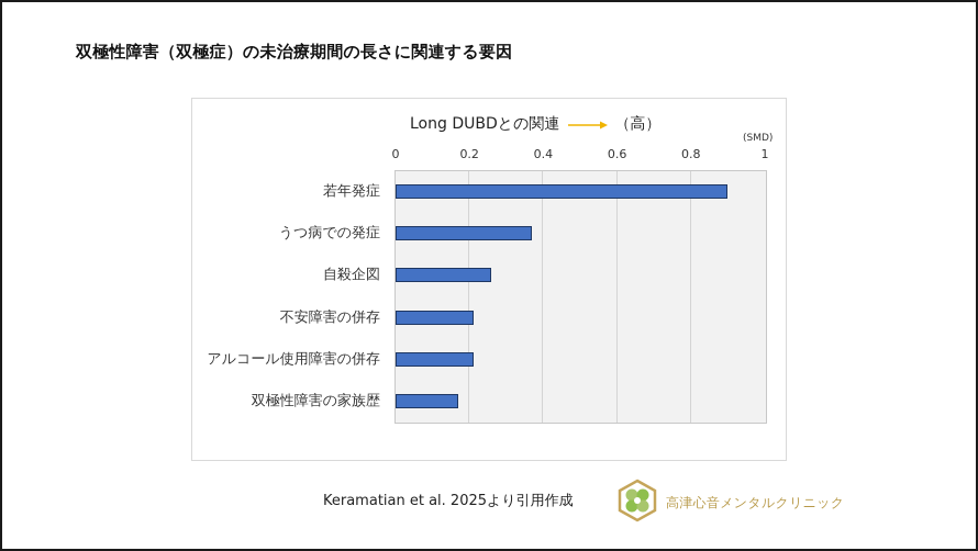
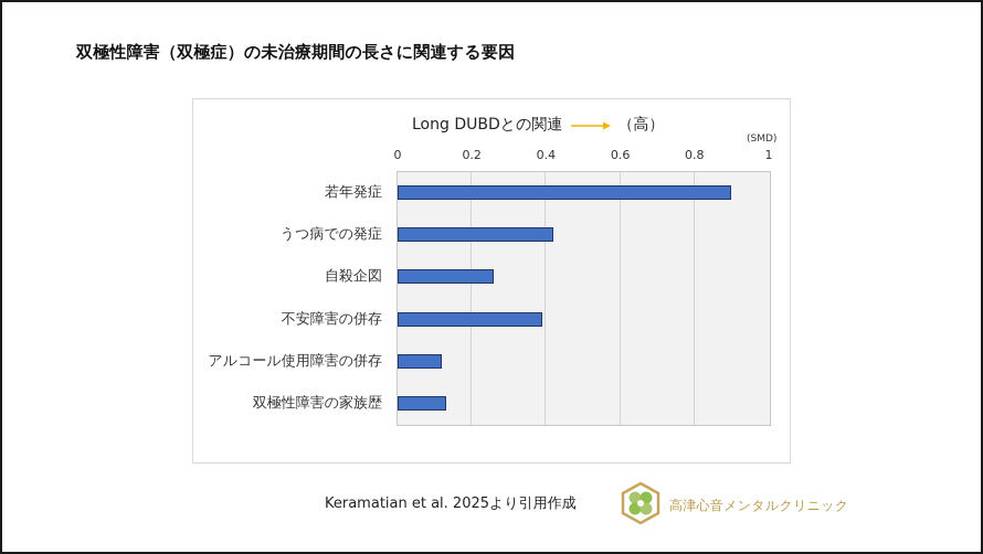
うつ病での発症: 0.37 -> 0.42
不安障害の併存: 0.21 -> 0.39
アルコール使用障害の併存: 0.21 -> 0.12
双極性障害の家族歴: 0.17 -> 0.13
